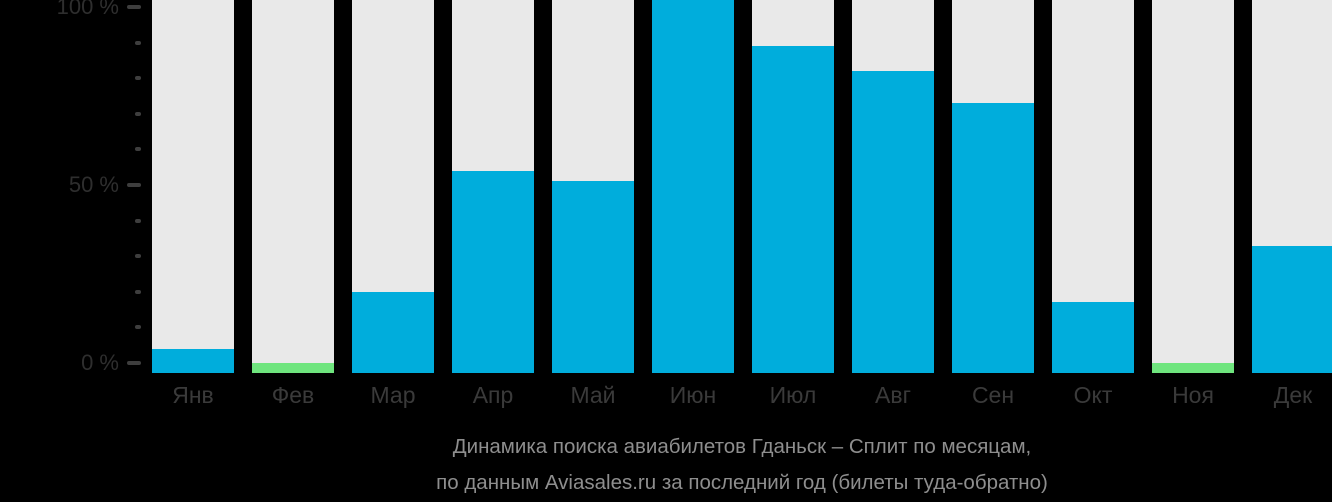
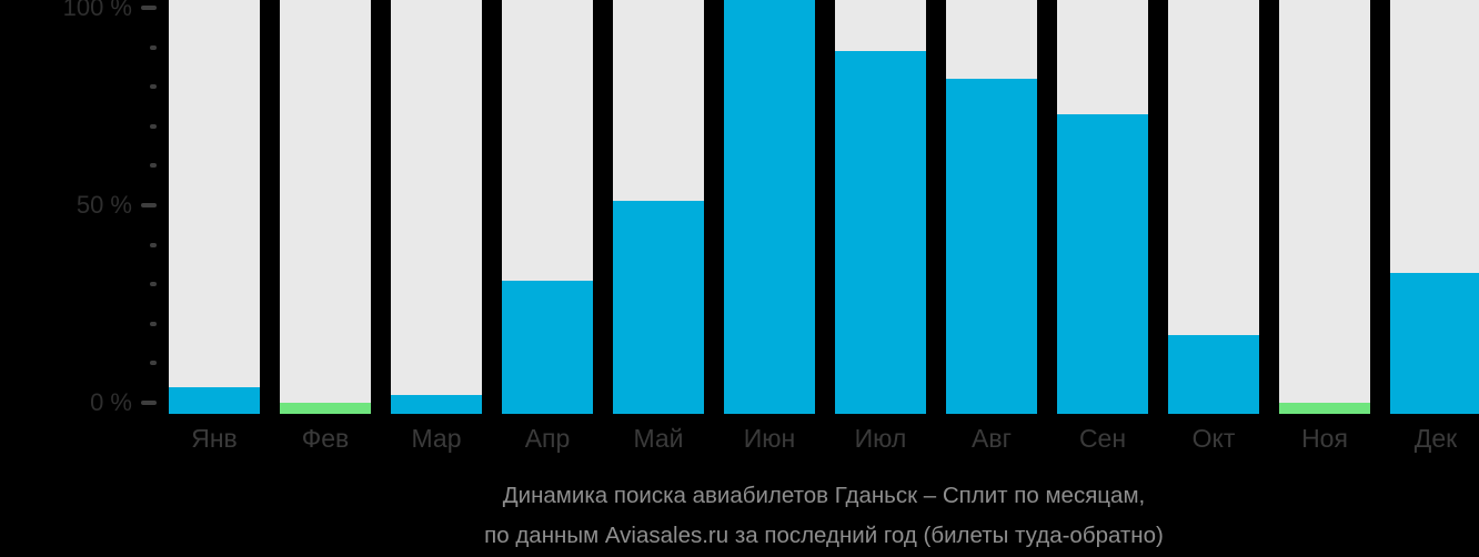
Мар: 20% -> 2%
Апр: 54% -> 31%
